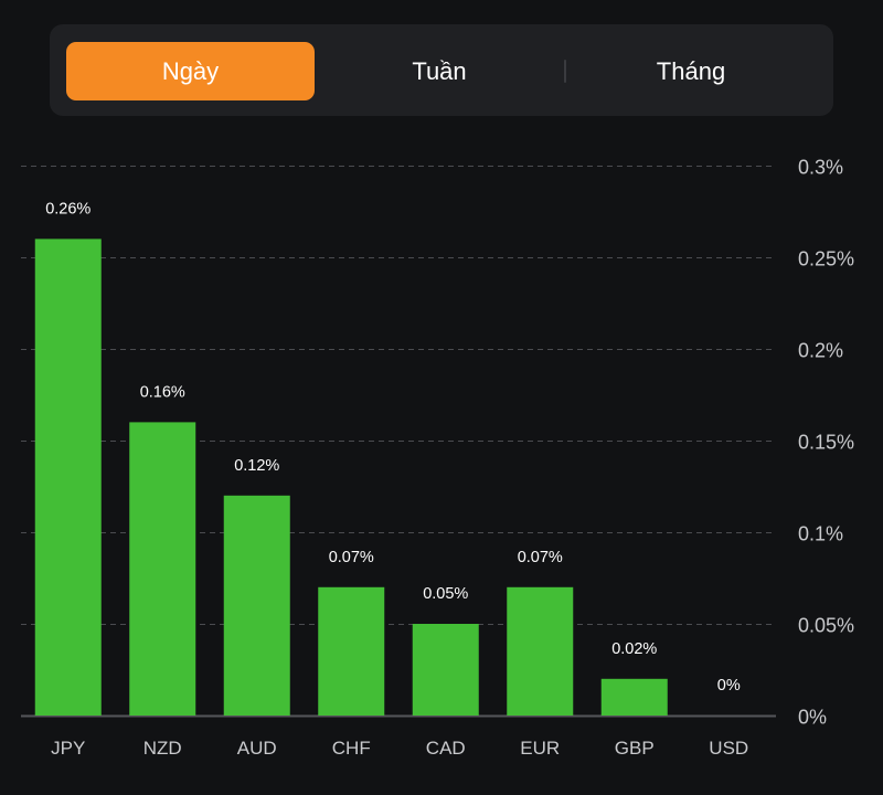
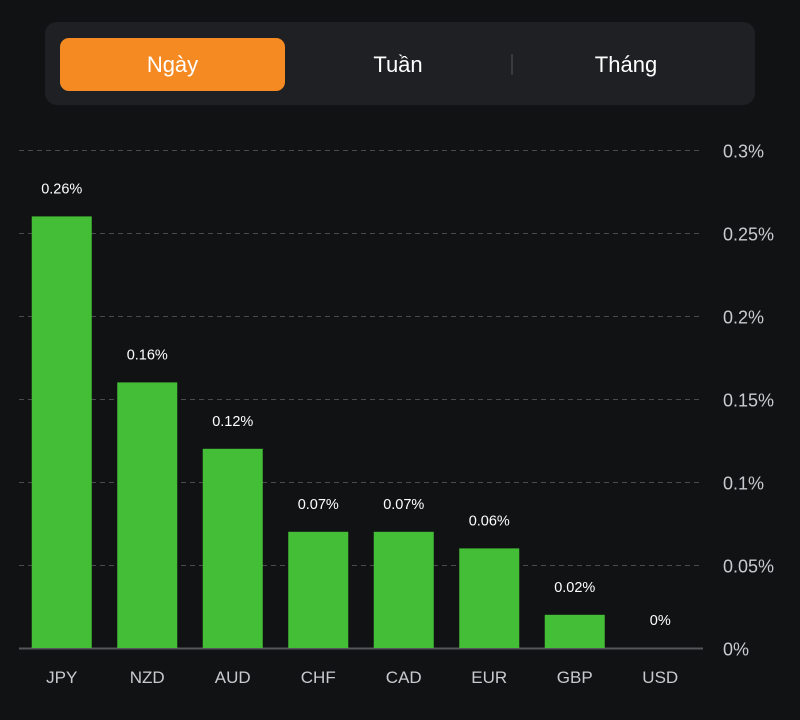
CAD: 0.05% -> 0.07%
EUR: 0.07% -> 0.06%
